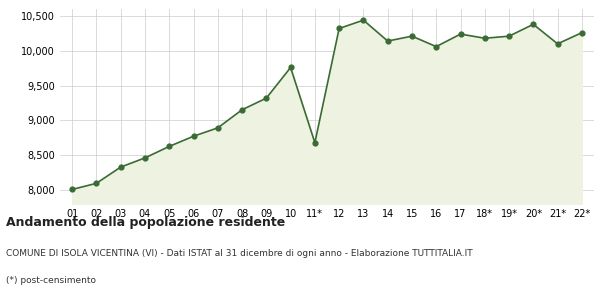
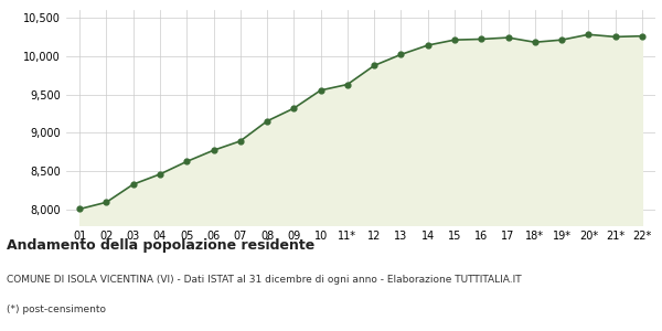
10: 9,760 -> 9,550
11*: 8,680 -> 9,630
12: 10,320 -> 9,880
13: 10,440 -> 10,020
16: 10,060 -> 10,220
20*: 10,380 -> 10,280
21*: 10,100 -> 10,250
